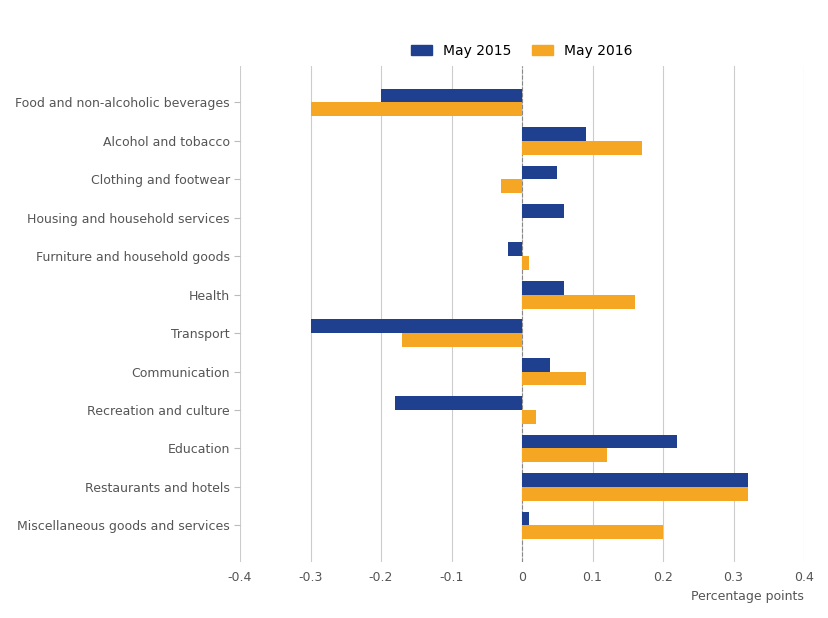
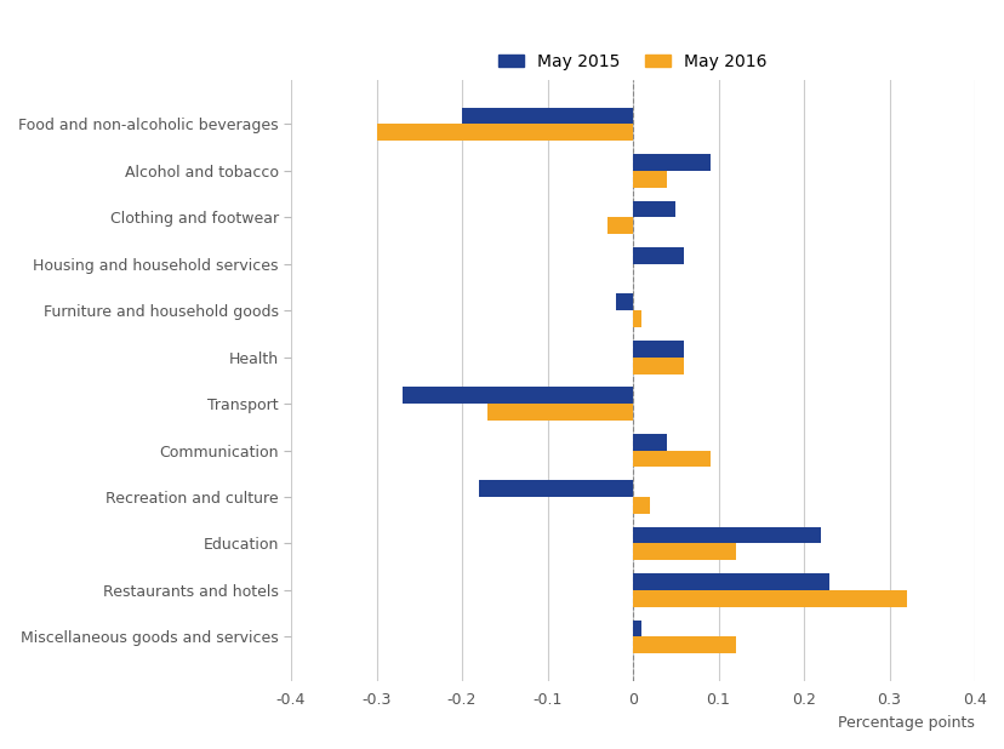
May 2016/Alcohol and tobacco: 0.17 -> 0.04
May 2016/Health: 0.16 -> 0.06
May 2015/Transport: -0.30 -> -0.27
May 2015/Restaurants and hotels: 0.32 -> 0.23
May 2016/Miscellaneous goods and services: 0.20 -> 0.12
